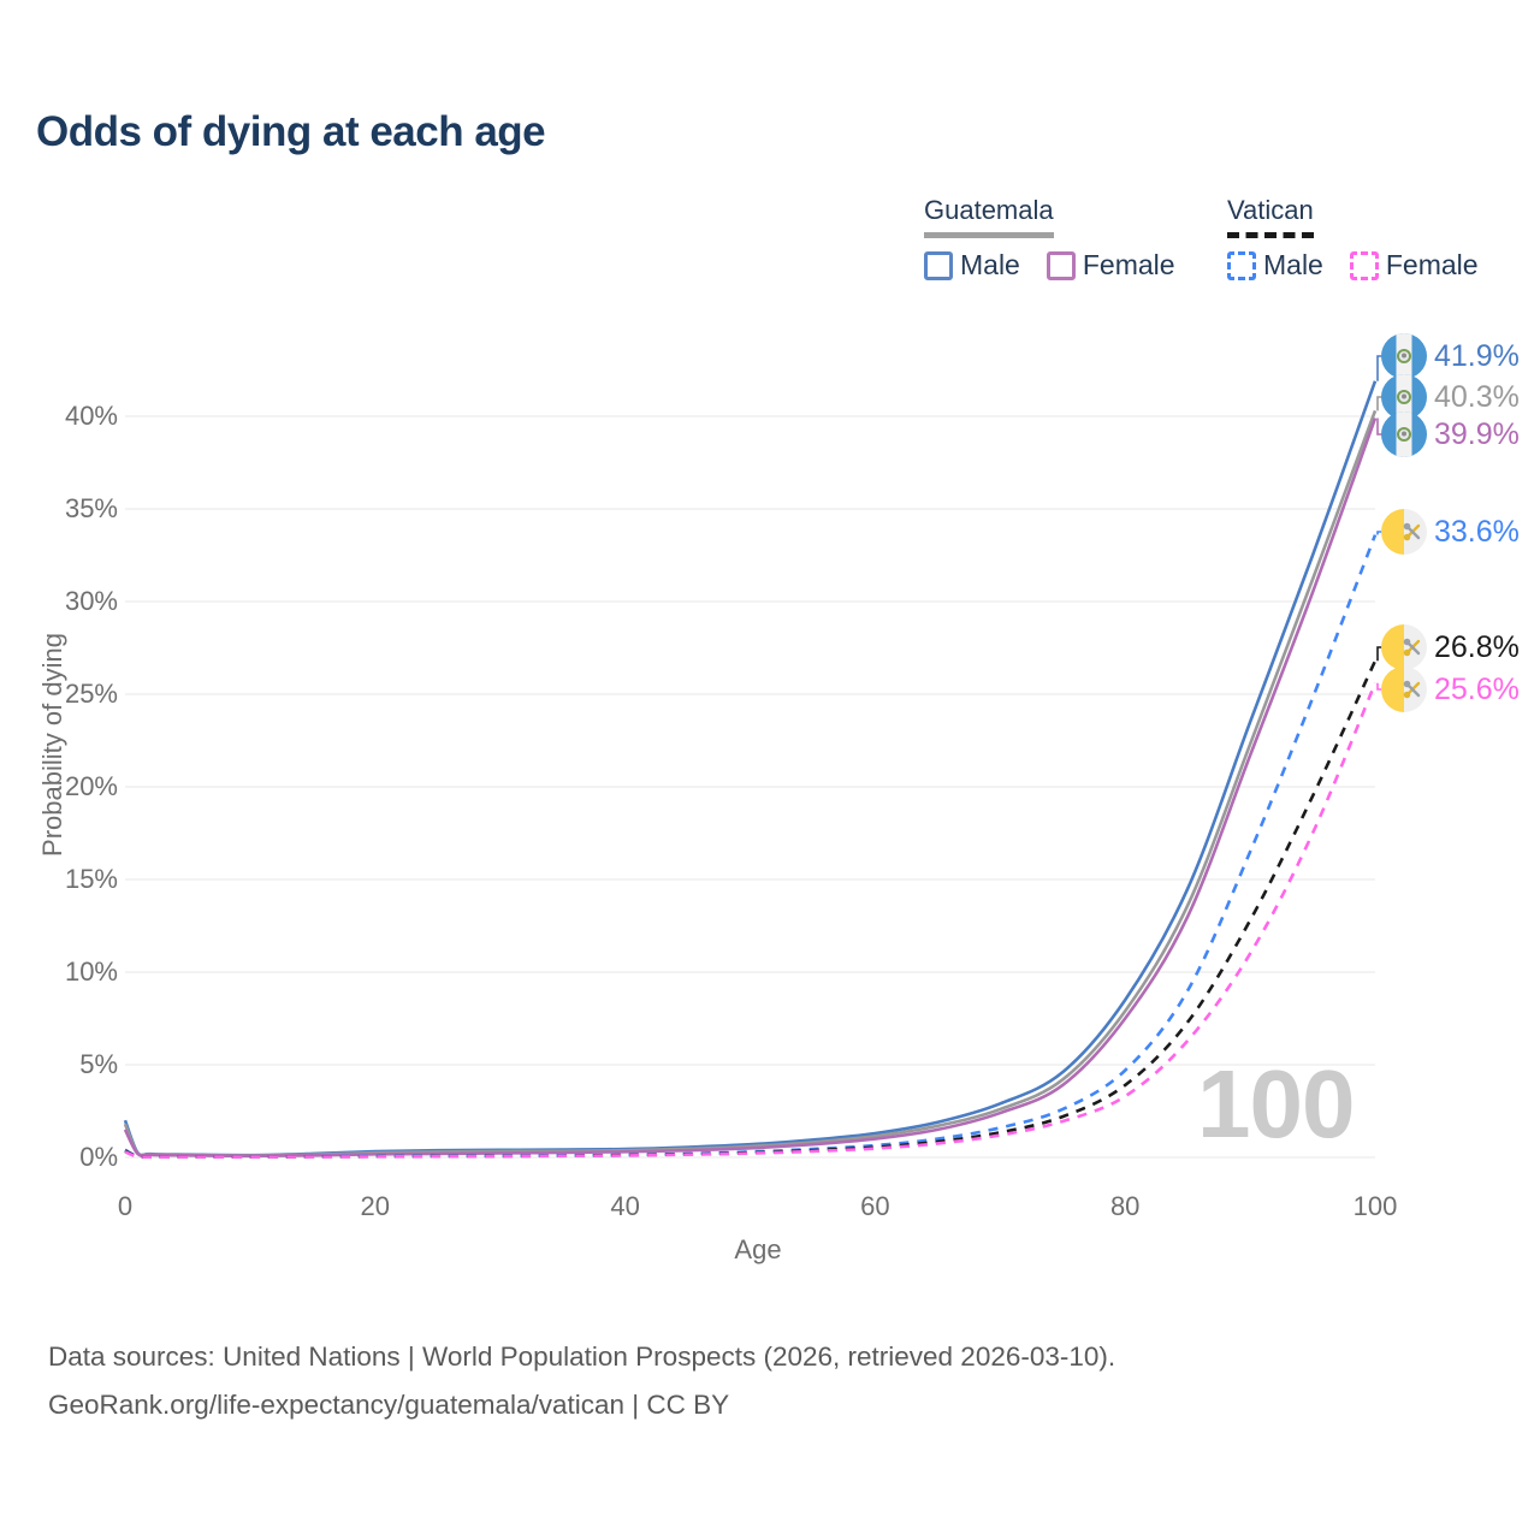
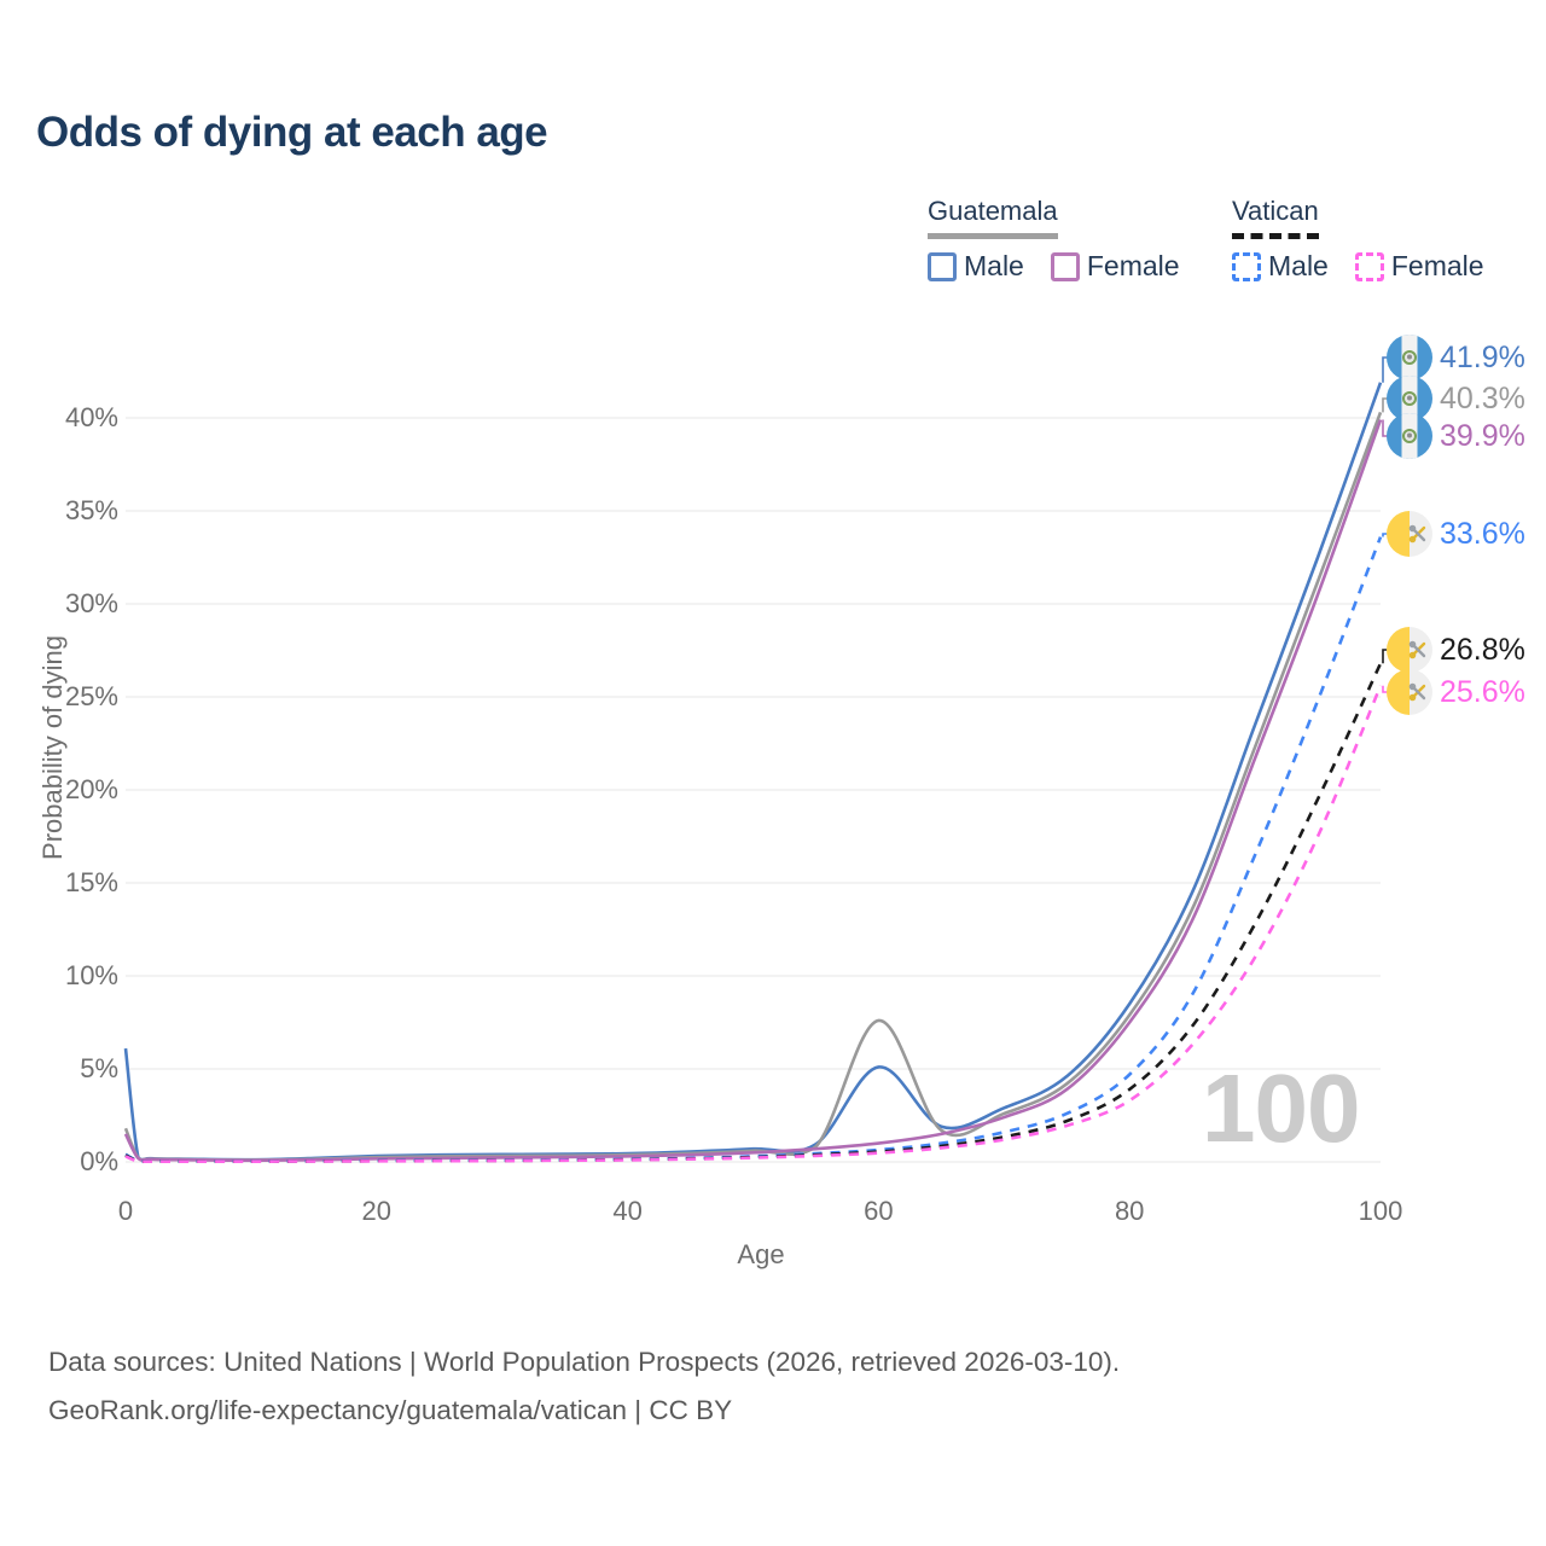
Guatemala Male/0: 2.0% -> 6.1%
Guatemala Male/60: 1.3% -> 5.1%
Guatemala/60: 1.1% -> 7.6%
